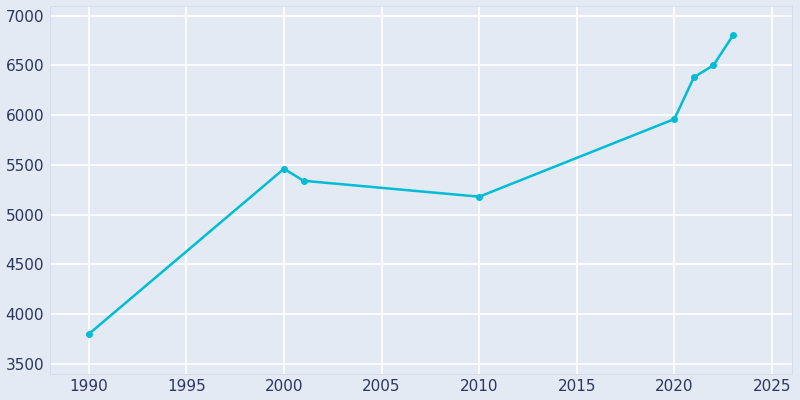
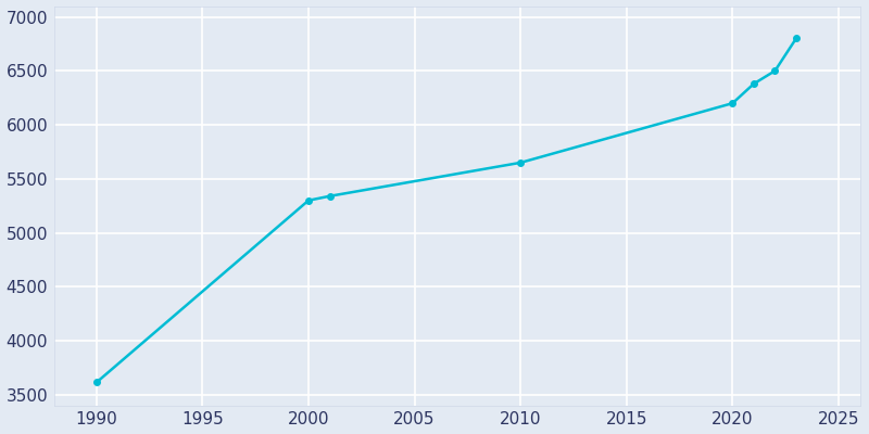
1990: 3800 -> 3620
2000: 5460 -> 5300
2010: 5180 -> 5650
2020: 5960 -> 6200
